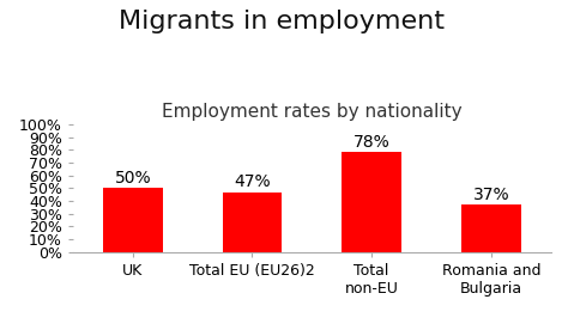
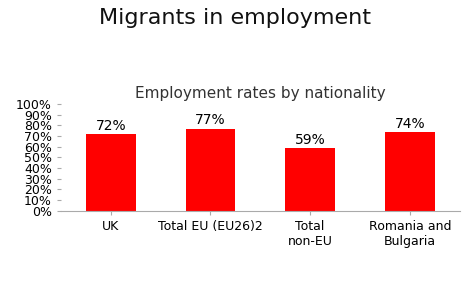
UK: 50% -> 72%
Total EU (EU26)2: 47% -> 77%
Total non-EU: 78% -> 59%
Romania and Bulgaria: 37% -> 74%
